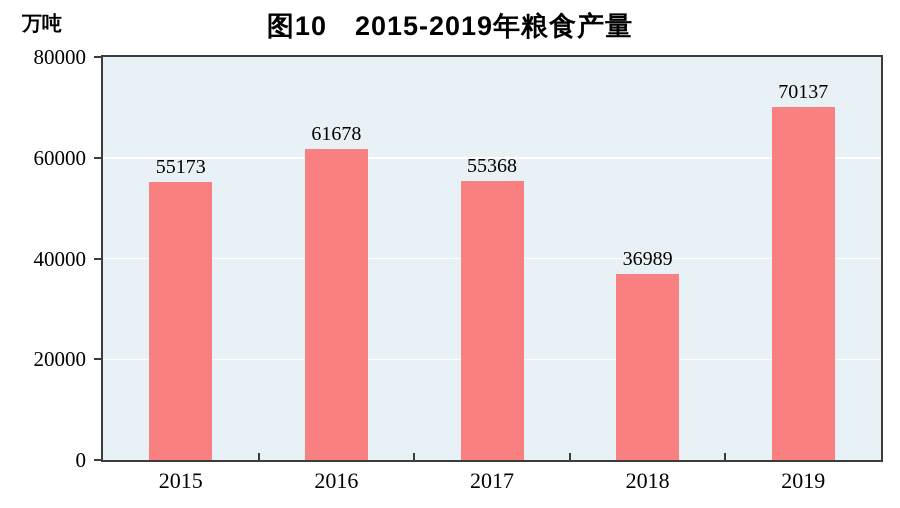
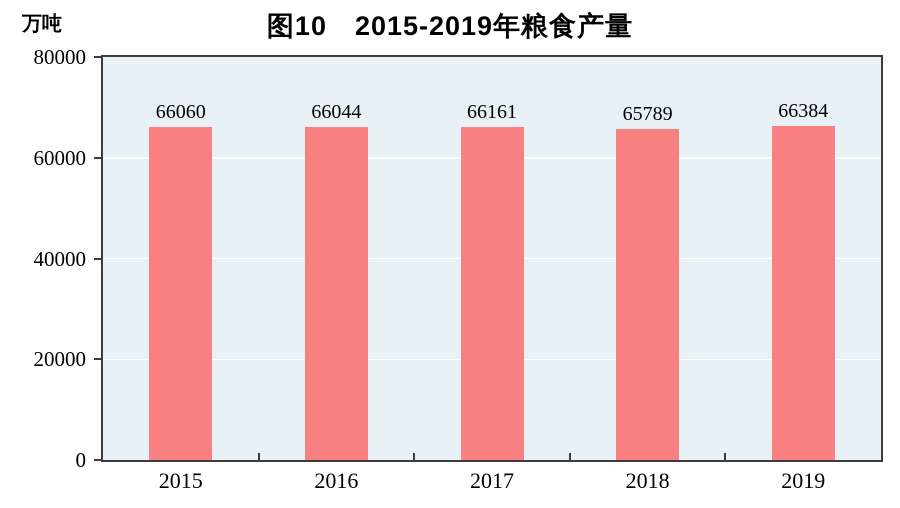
2015: 55173 -> 66060
2016: 61678 -> 66044
2017: 55368 -> 66161
2018: 36989 -> 65789
2019: 70137 -> 66384
